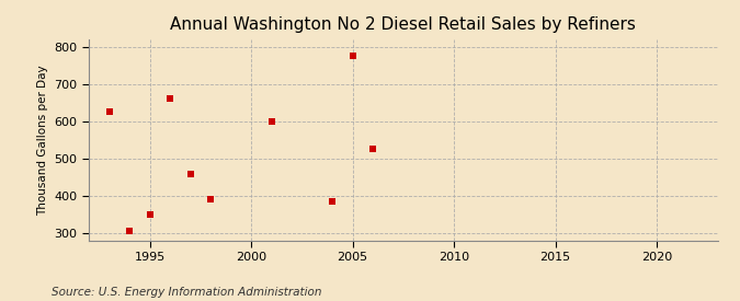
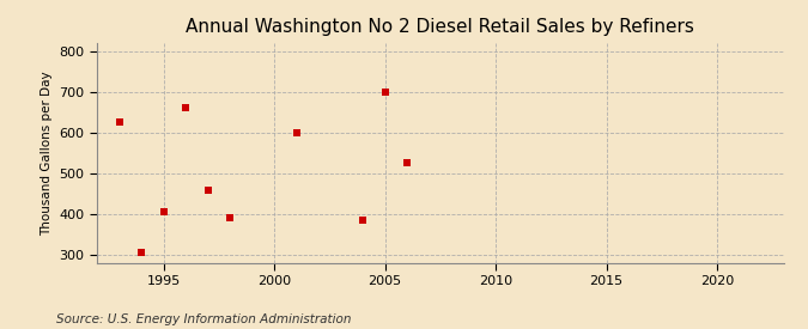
1995: 350 -> 405
2005: 775 -> 700
